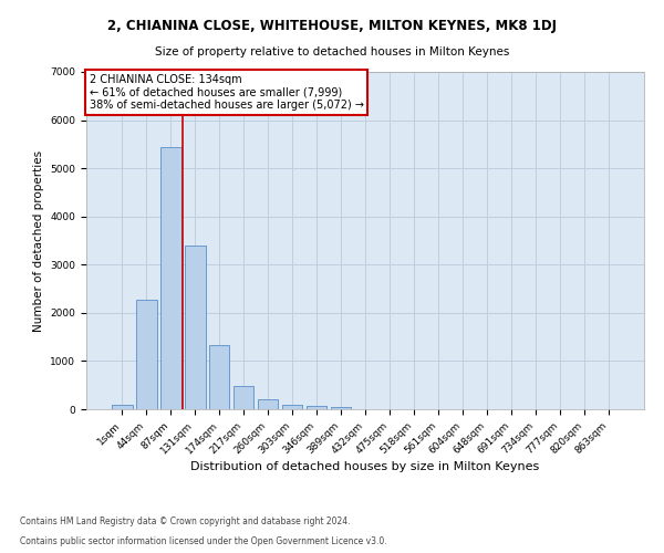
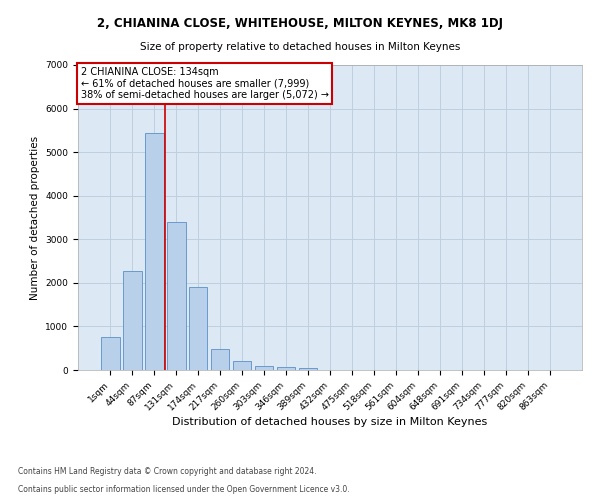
1sqm: 90 -> 750
174sqm: 1320 -> 1900
